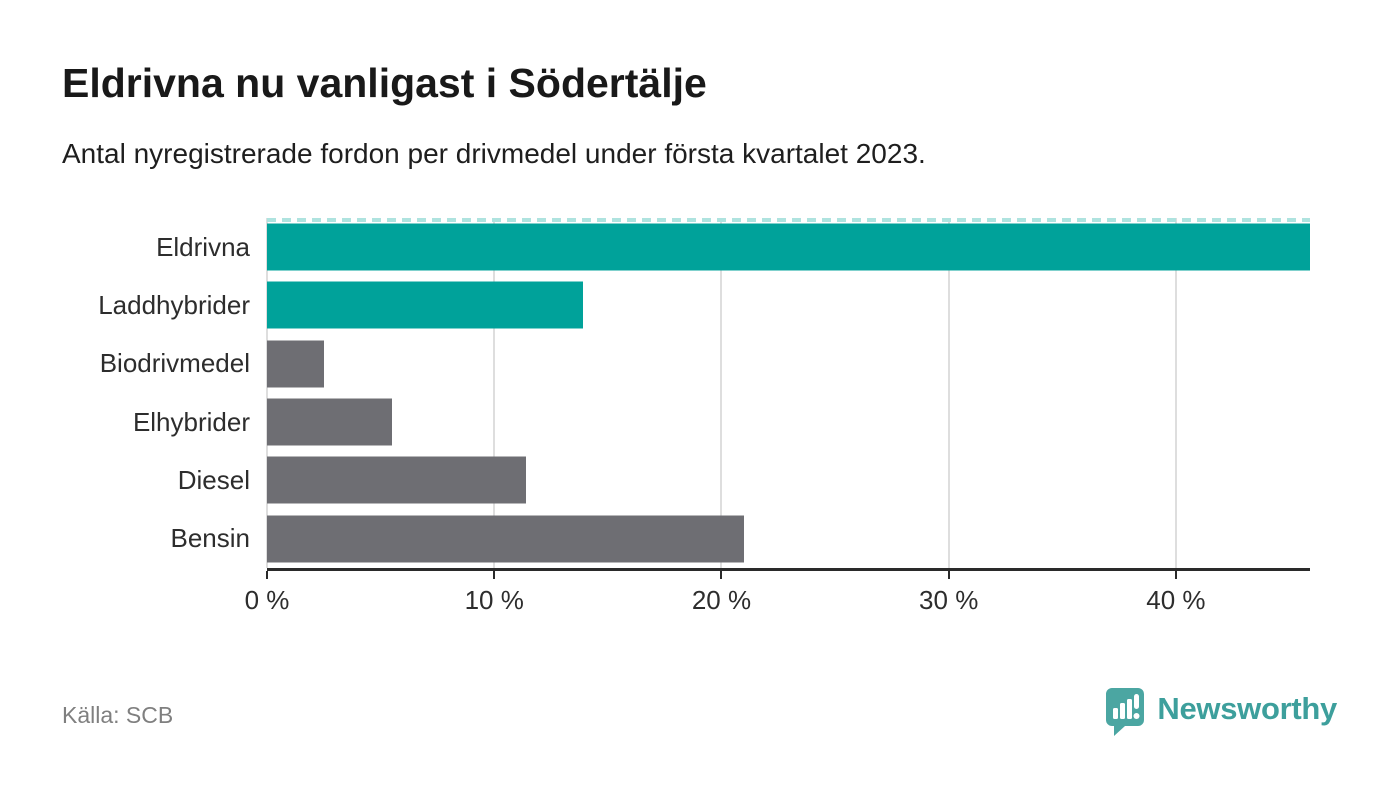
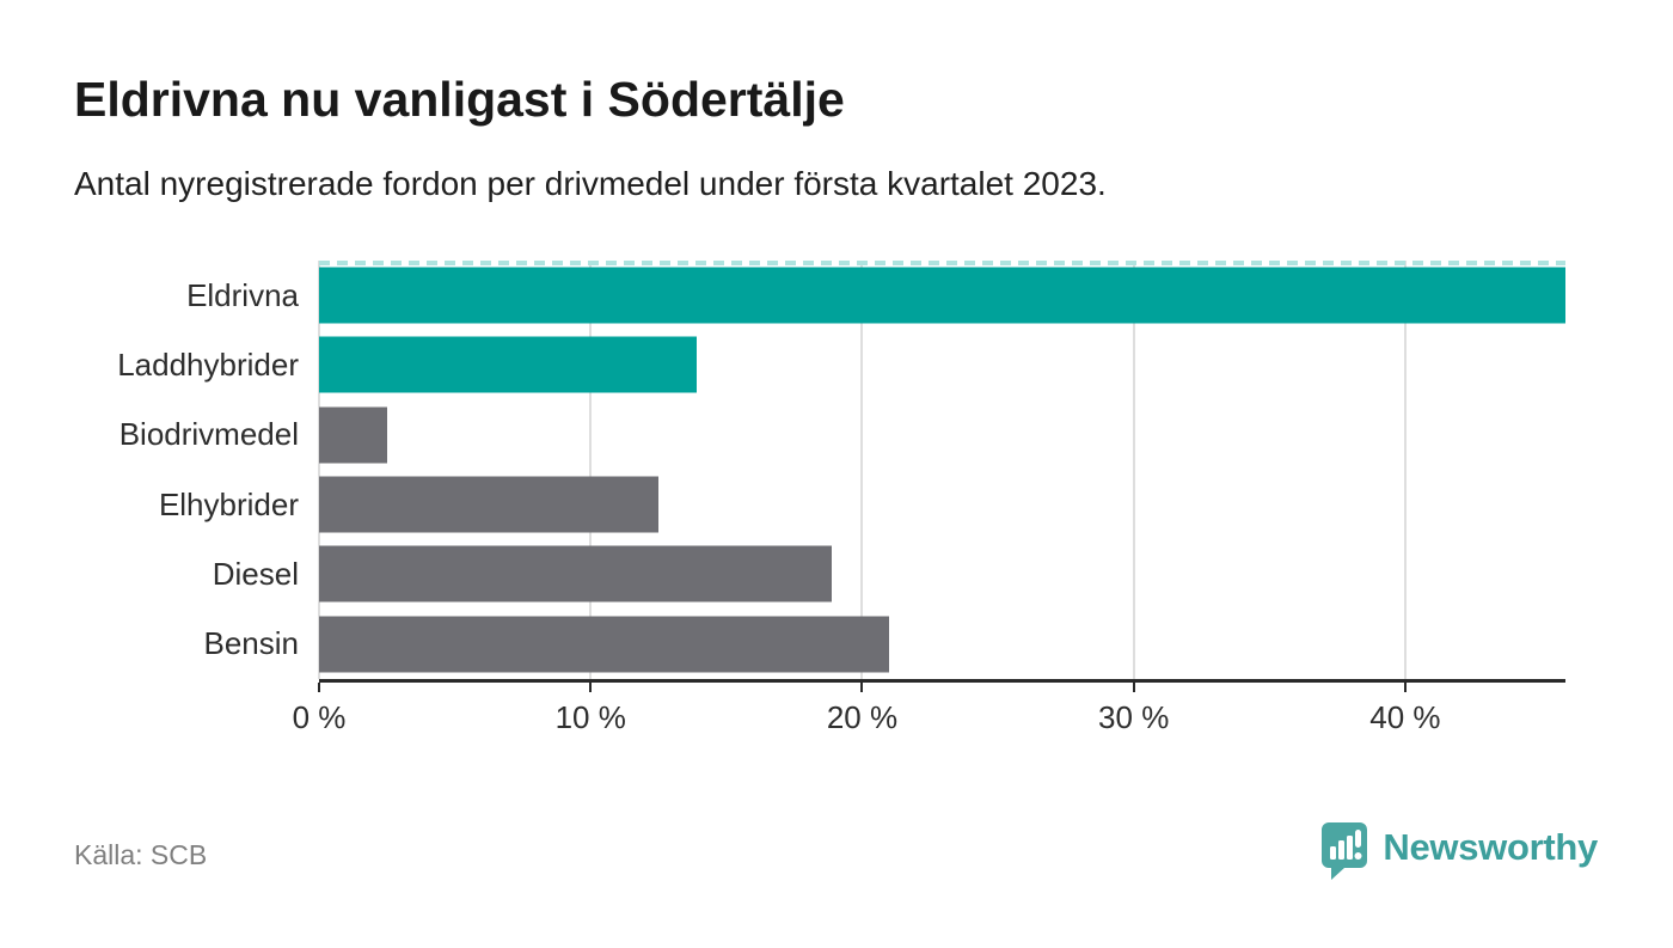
Elhybrider: 5.5% -> 12.5%
Diesel: 11.4% -> 18.9%
